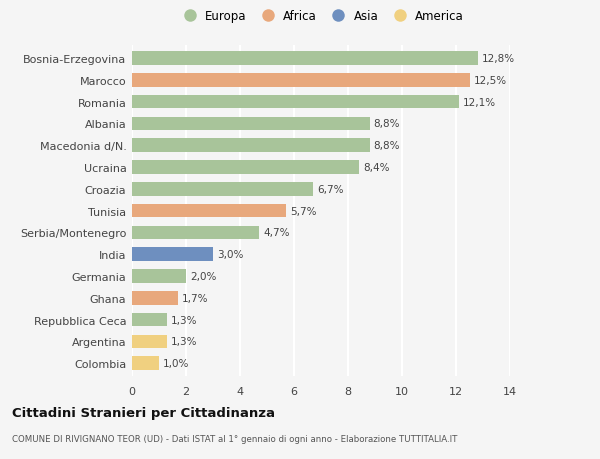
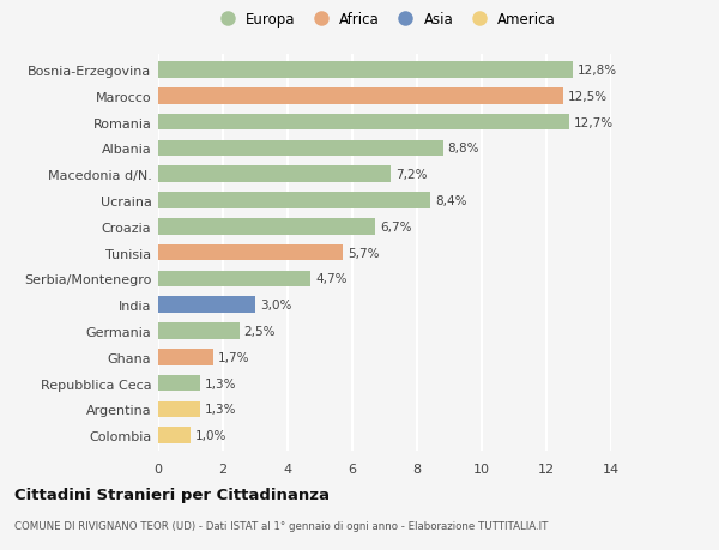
Romania: 12,1% -> 12,7%
Macedonia d/N.: 8,8% -> 7,2%
Germania: 2,0% -> 2,5%
